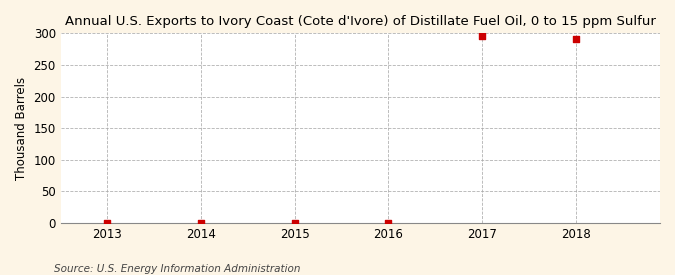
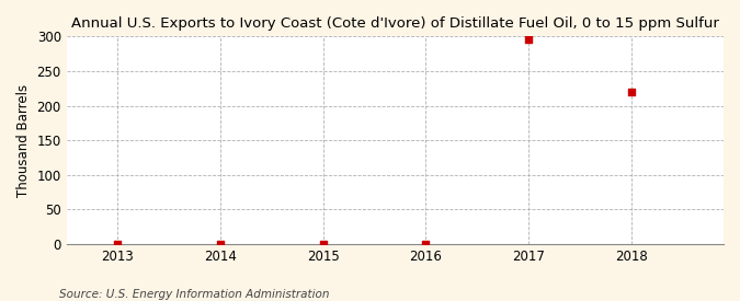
2018: 291 -> 220
